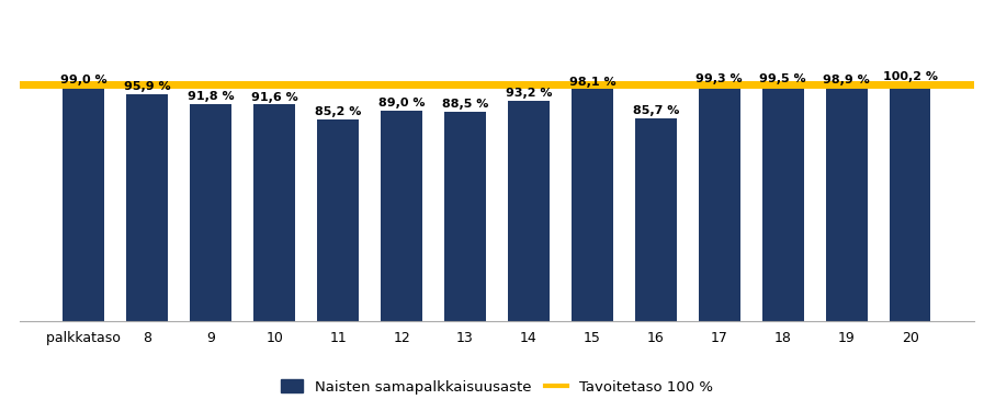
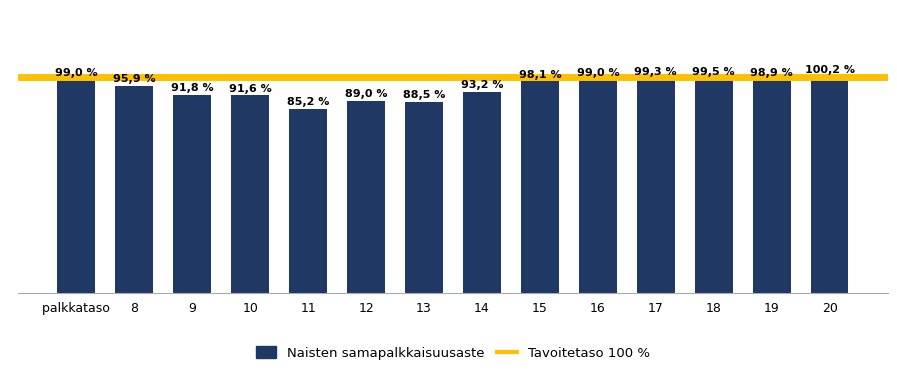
16: 85,7 -> 99,0
